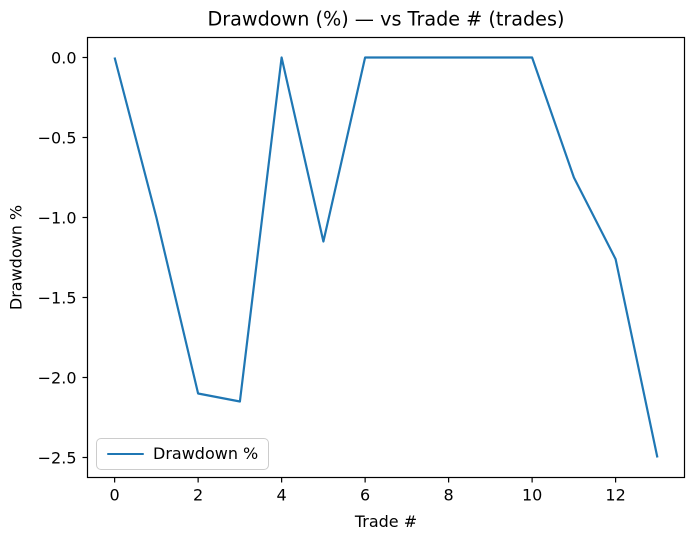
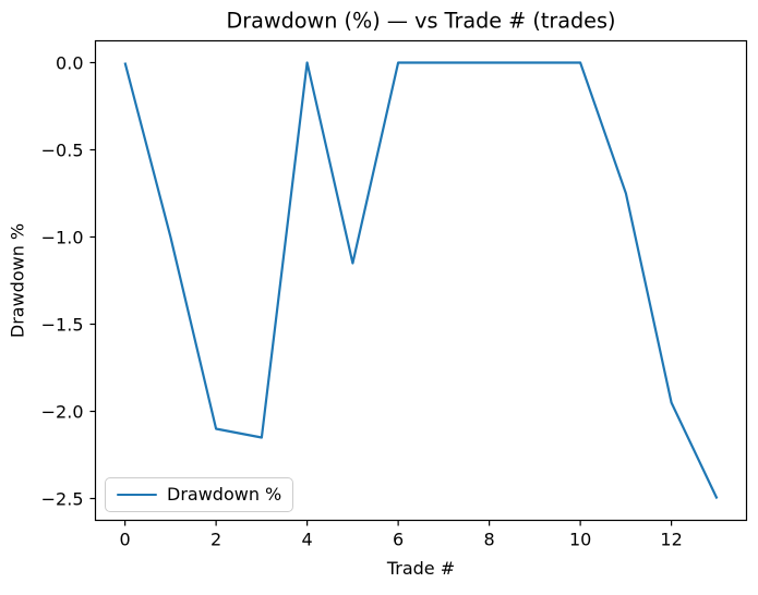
12: -1.26 -> -1.95
